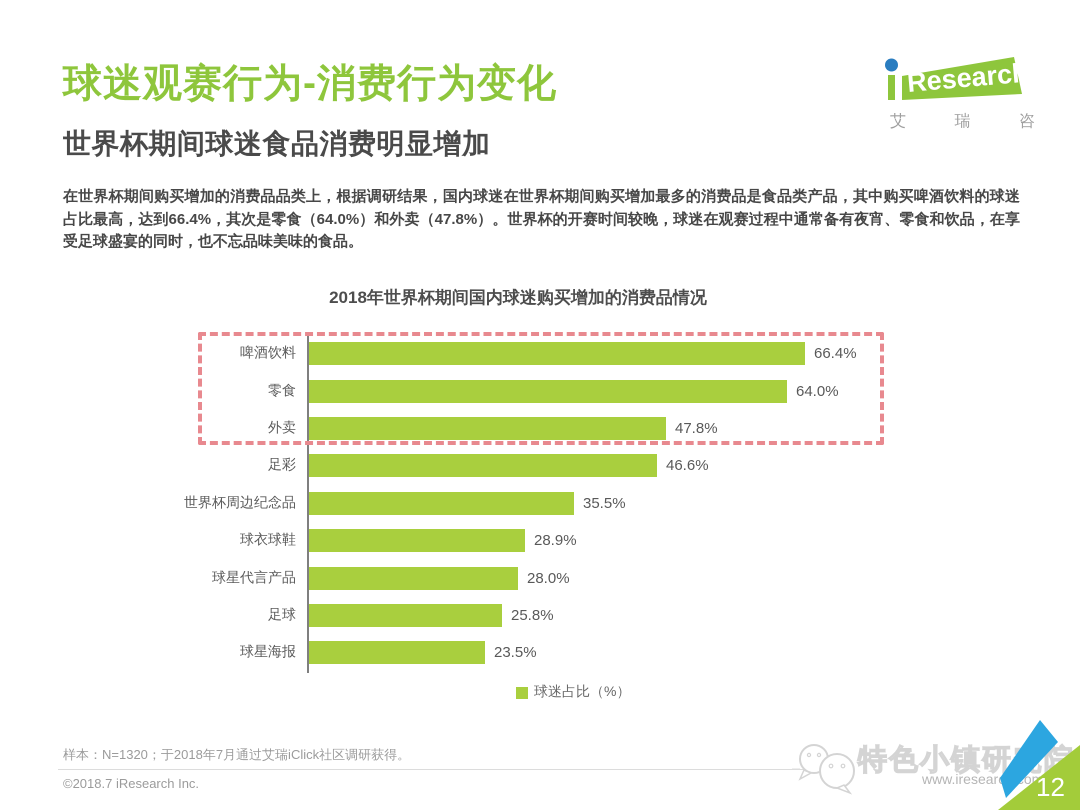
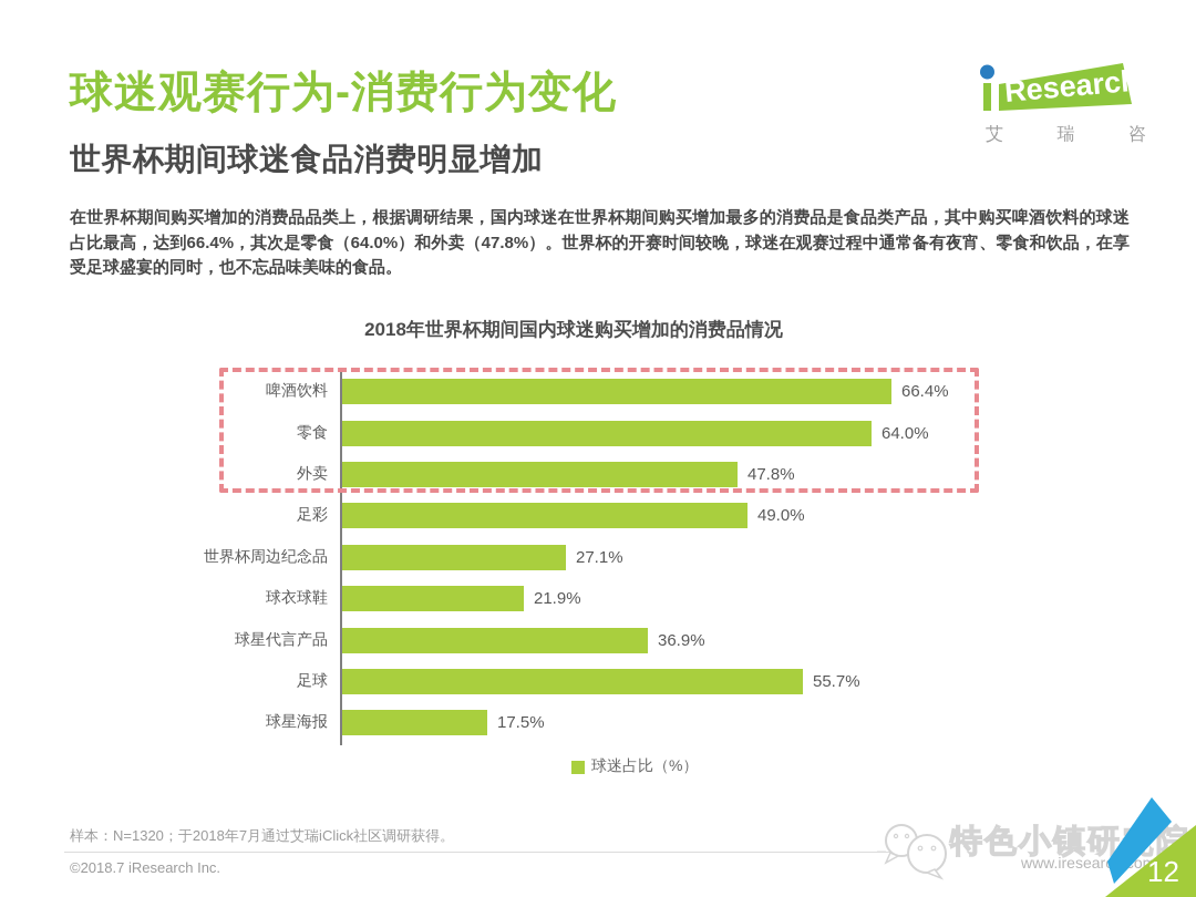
足彩: 46.6% -> 49.0%
世界杯周边纪念品: 35.5% -> 27.1%
球衣球鞋: 28.9% -> 21.9%
球星代言产品: 28.0% -> 36.9%
足球: 25.8% -> 55.7%
球星海报: 23.5% -> 17.5%
